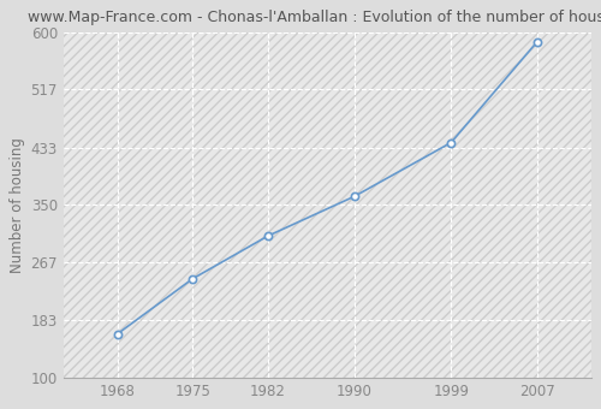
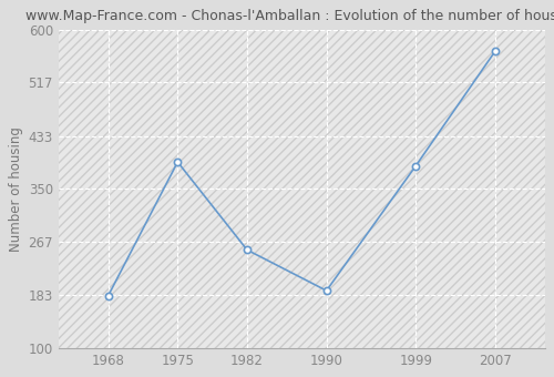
1968: 163 -> 182
1975: 243 -> 392
1982: 305 -> 254
1990: 362 -> 190
1999: 440 -> 386
2007: 586 -> 566
